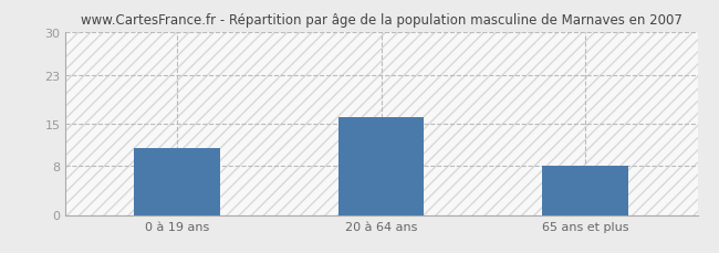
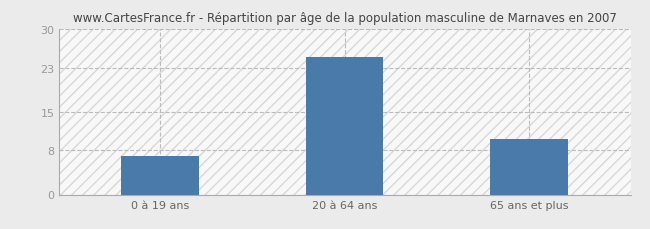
0 à 19 ans: 11 -> 7
20 à 64 ans: 16 -> 25
65 ans et plus: 8 -> 10
